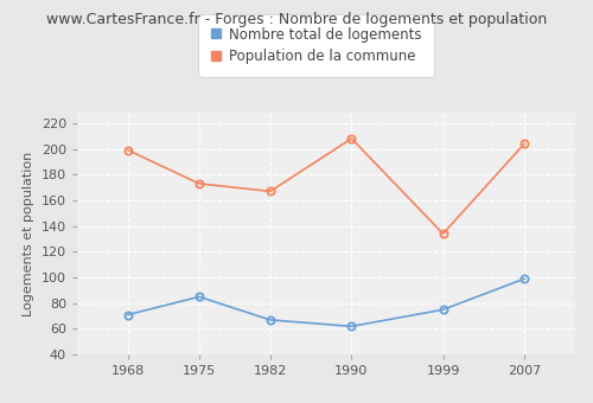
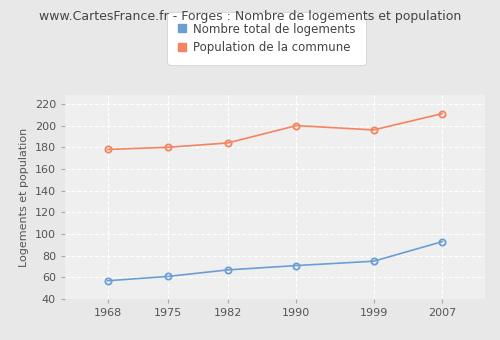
Nombre total de logements/1968: 71 -> 57
Population de la commune/1968: 199 -> 178
Nombre total de logements/1975: 85 -> 61
Population de la commune/1975: 173 -> 180
Population de la commune/1982: 167 -> 184
Nombre total de logements/1990: 62 -> 71
Population de la commune/1990: 208 -> 200
Population de la commune/1999: 134 -> 196
Nombre total de logements/2007: 99 -> 93
Population de la commune/2007: 204 -> 211
